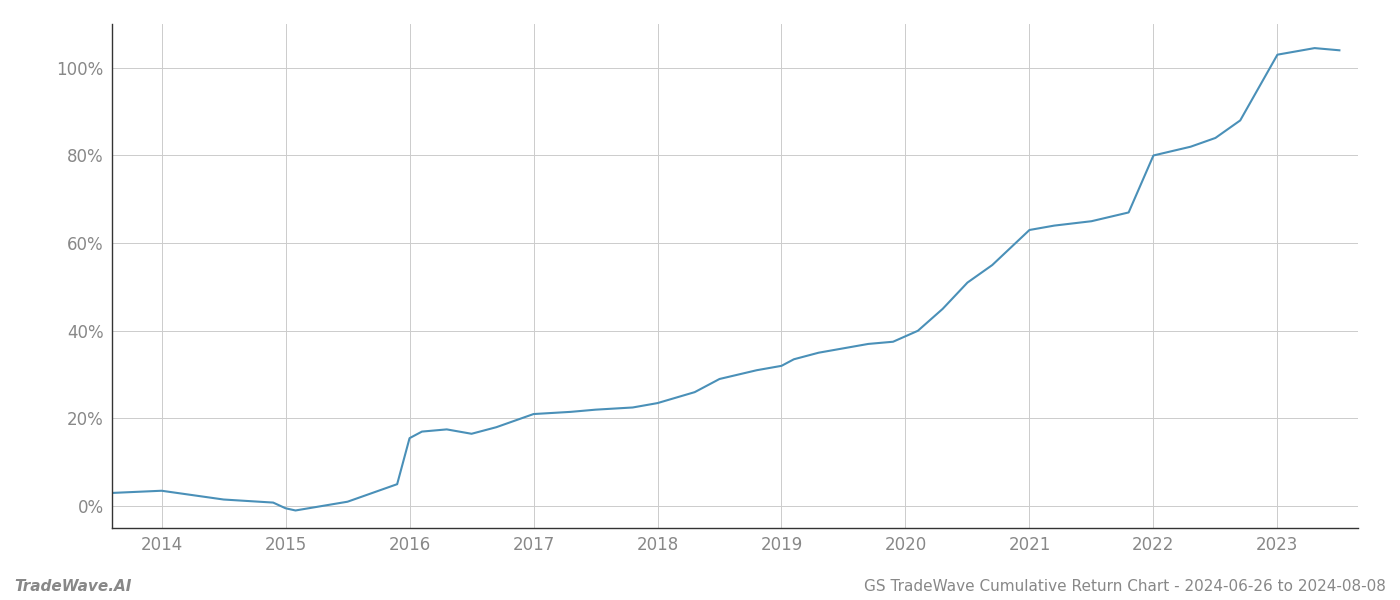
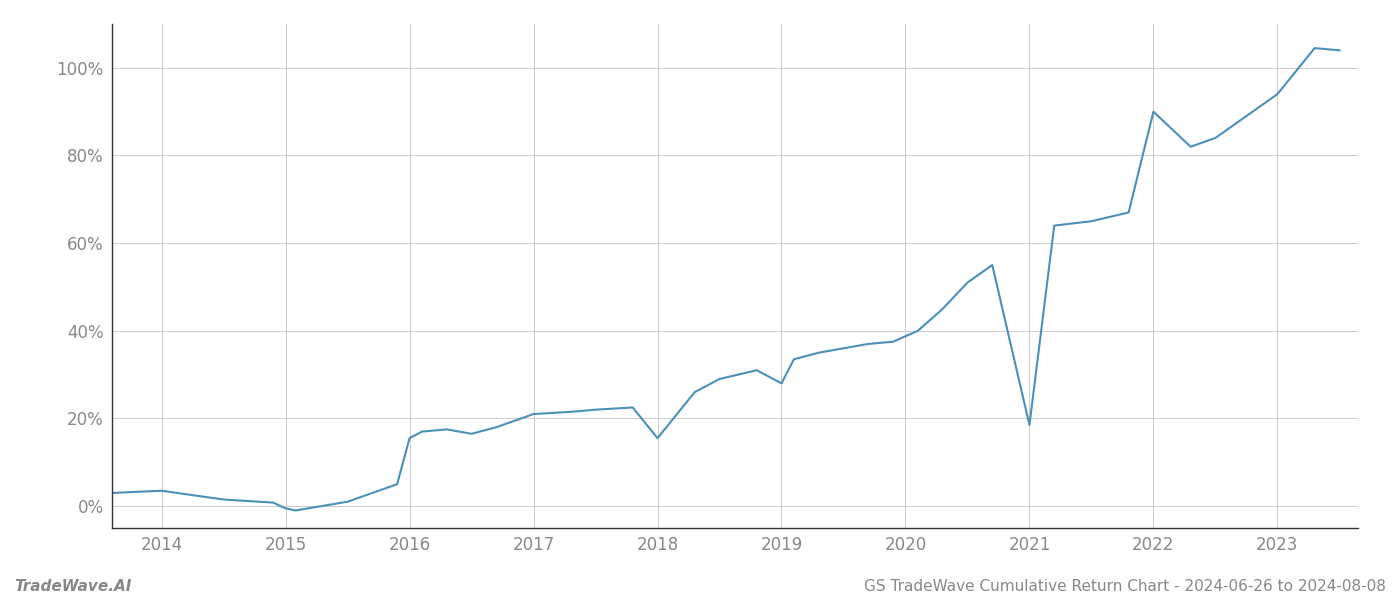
2018: 23.5% -> 15.5%
2019: 32.0% -> 28.0%
2021: 63.0% -> 18.5%
2022: 80.0% -> 90.0%
2023: 103.0% -> 94.0%
